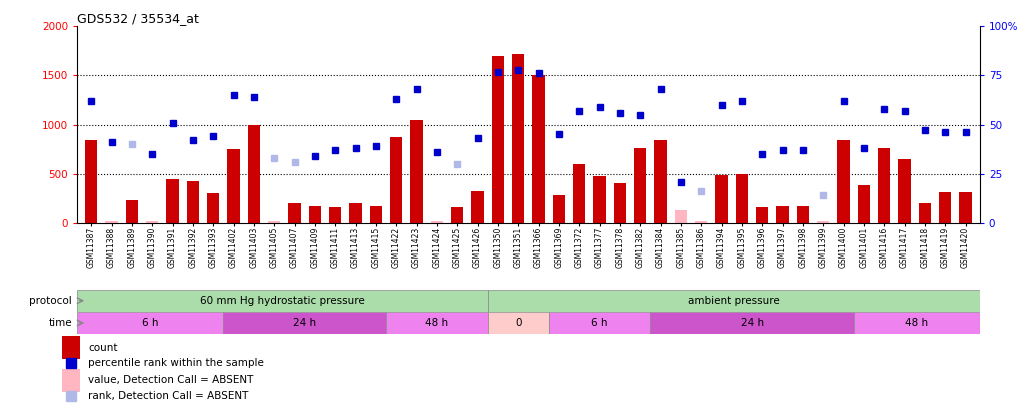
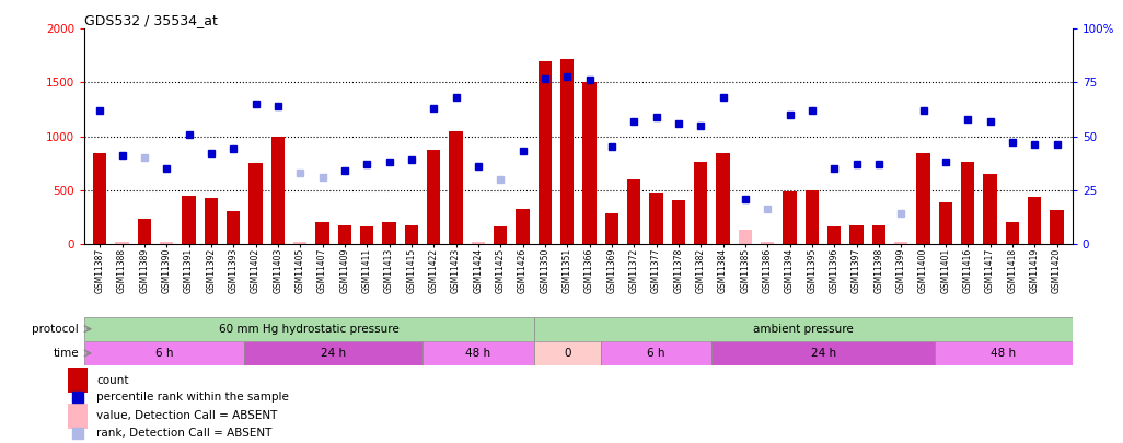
GSM11419: 310 -> 440
